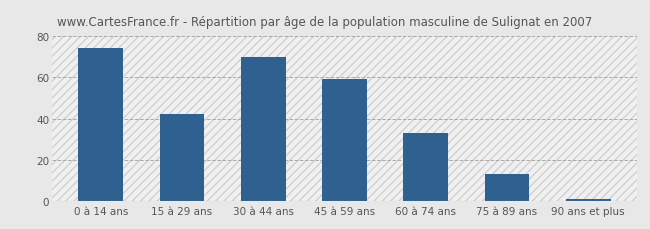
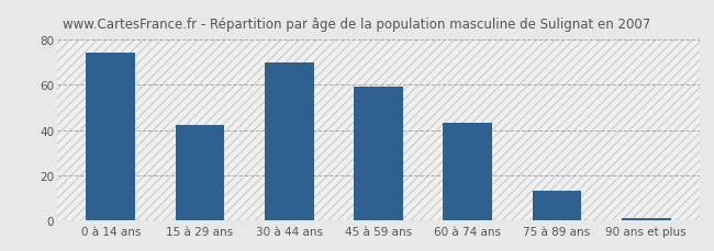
60 à 74 ans: 33 -> 43
